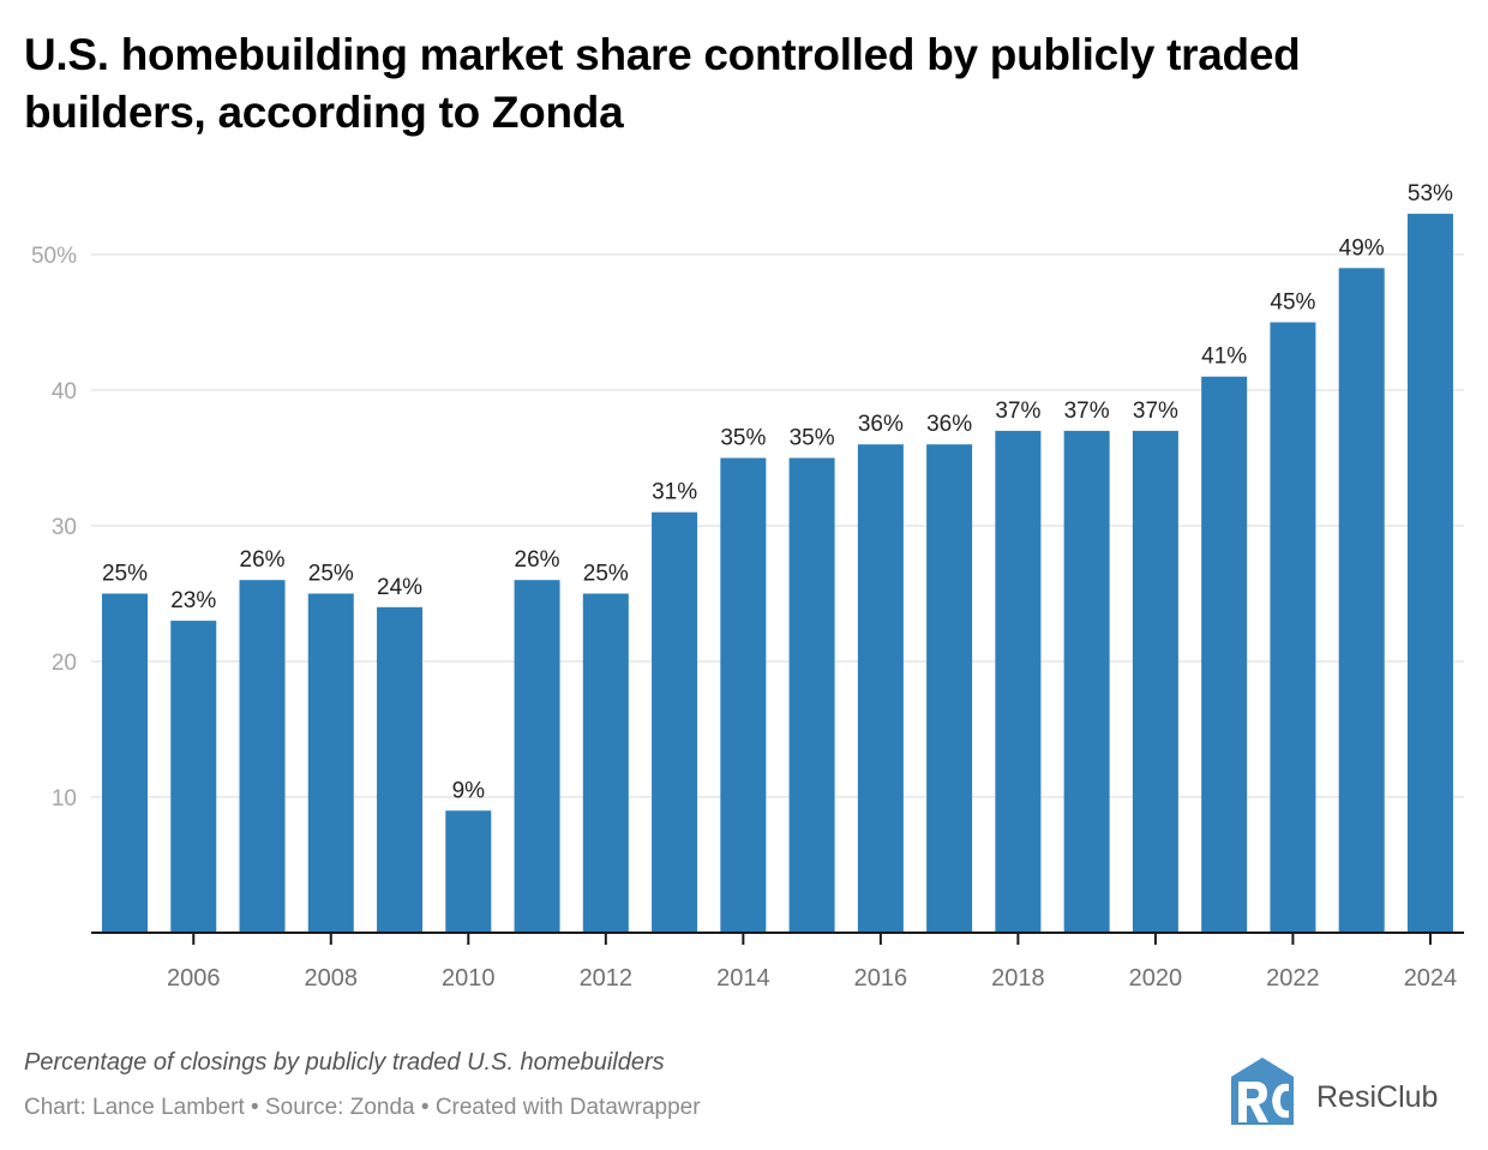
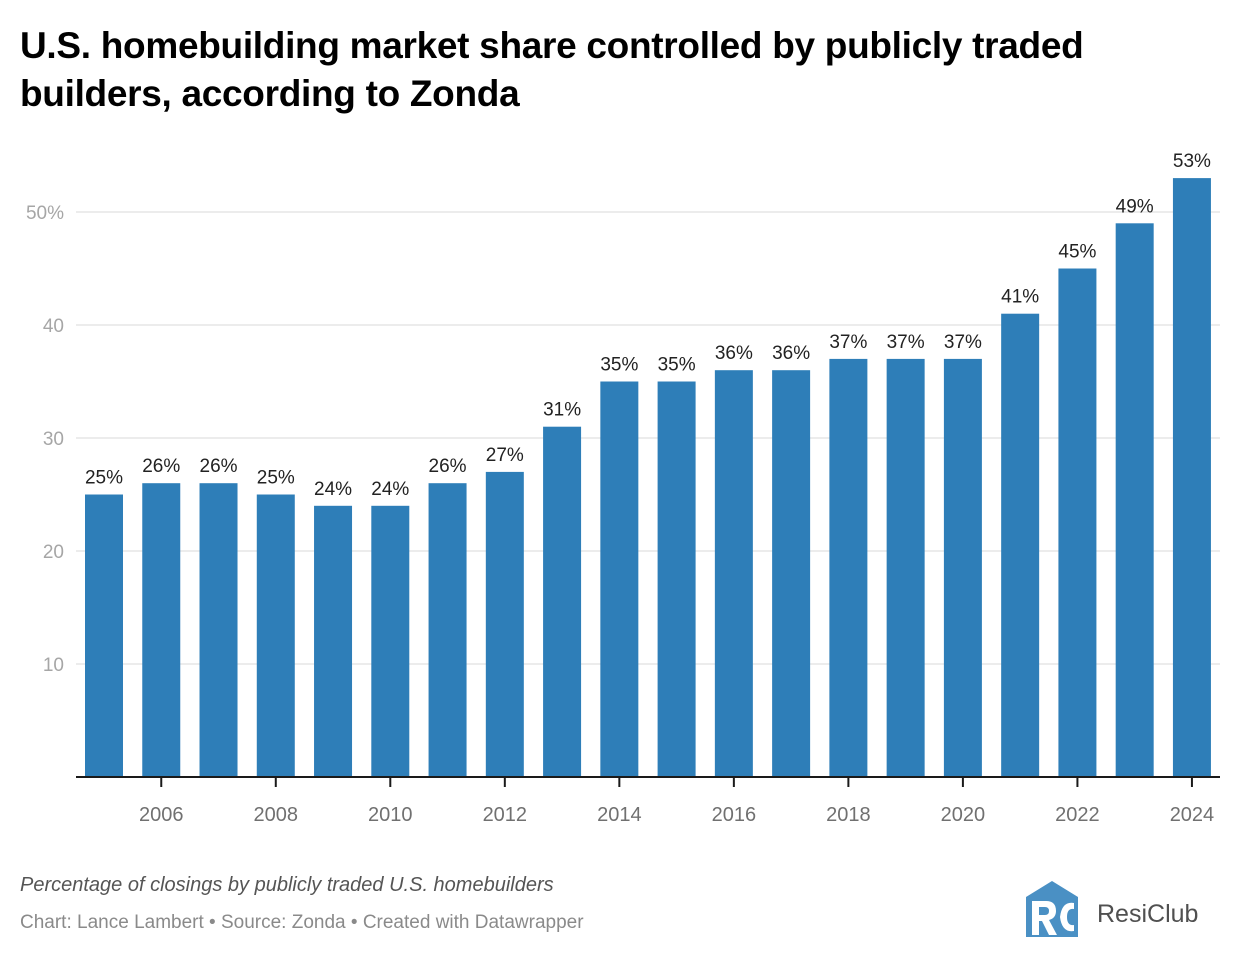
2006: 23% -> 26%
2010: 9% -> 24%
2012: 25% -> 27%
